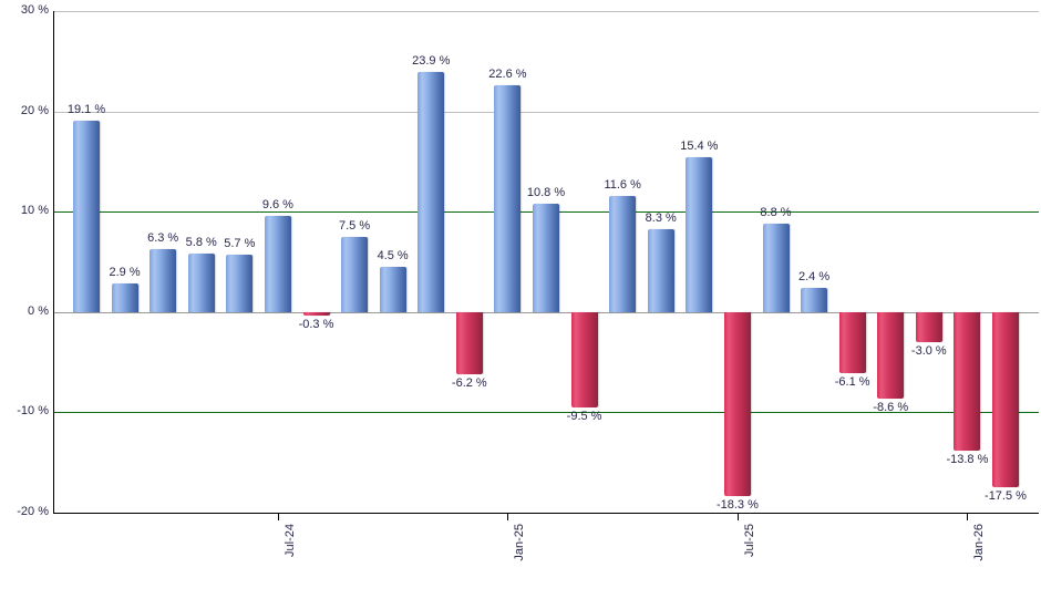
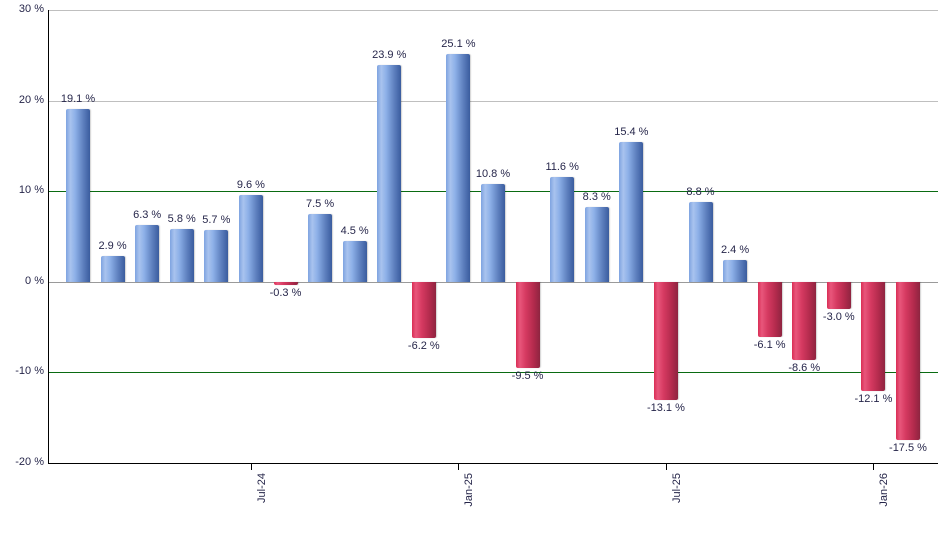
Jan-25: 22.6 -> 25.1
Jul-25: -18.3 -> -13.1
Jan-26: -13.8 -> -12.1
